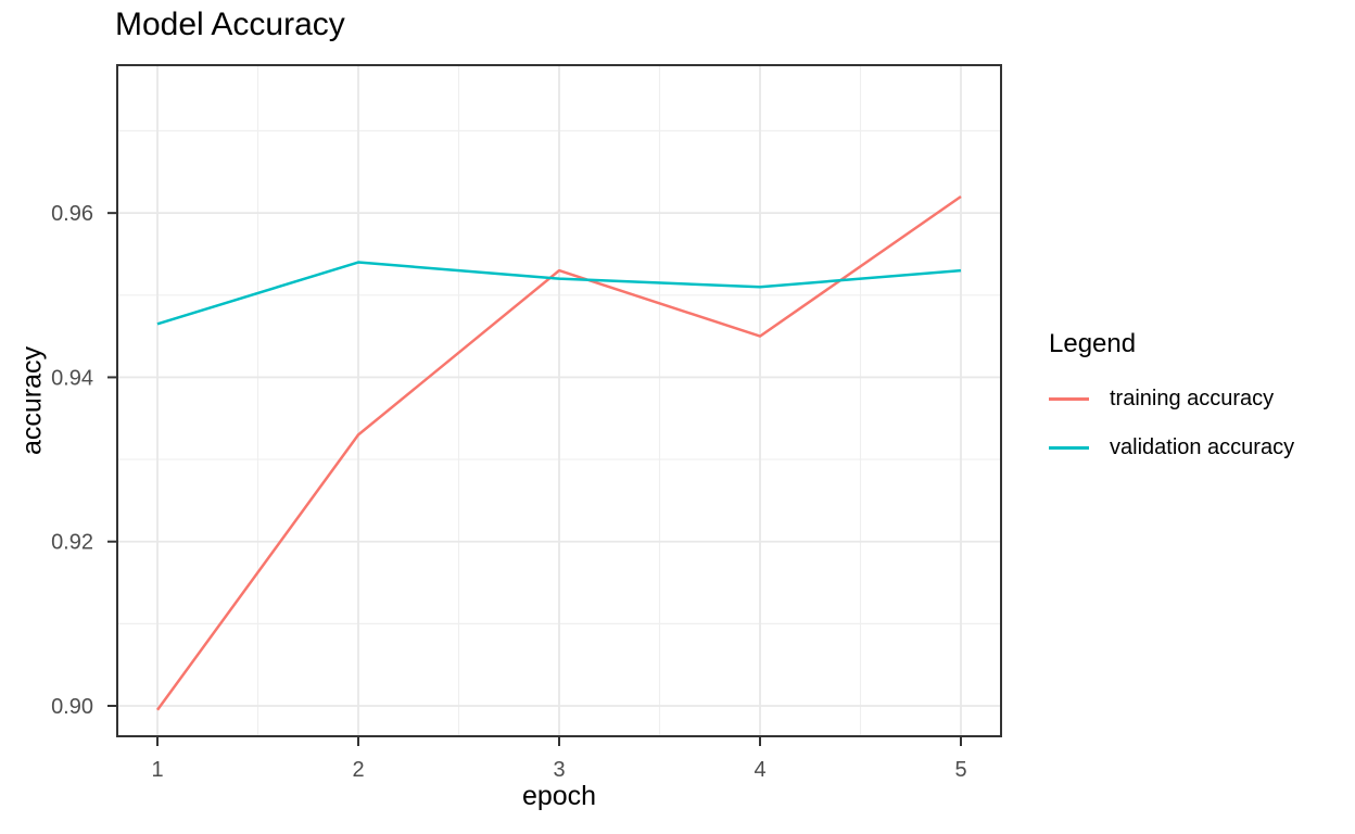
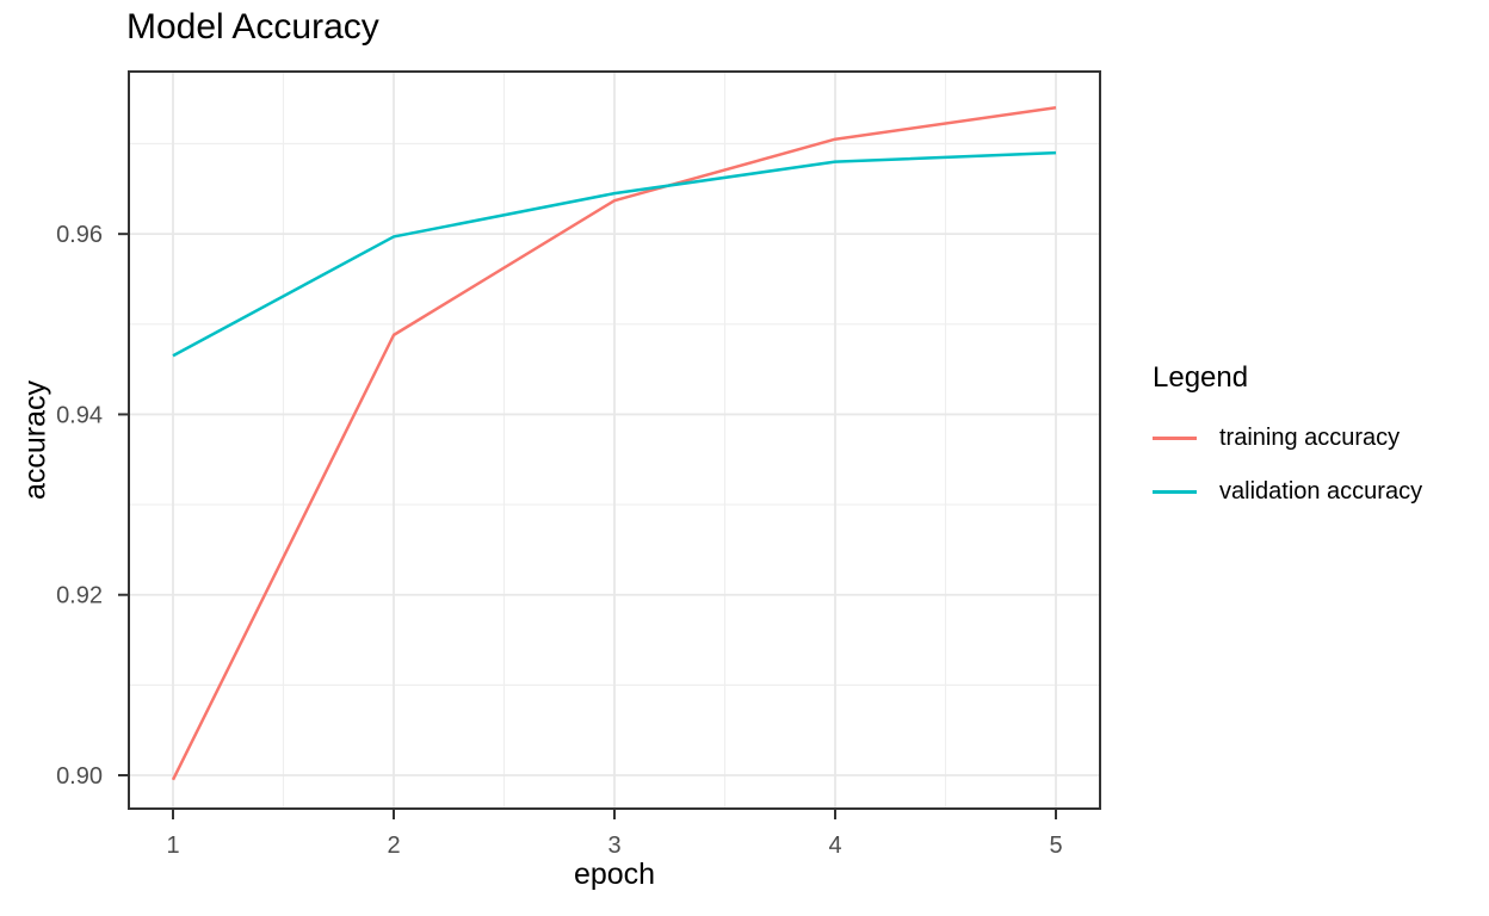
training accuracy/2: 0.933 -> 0.949
validation accuracy/2: 0.954 -> 0.960
training accuracy/3: 0.953 -> 0.964
validation accuracy/3: 0.952 -> 0.965
training accuracy/4: 0.945 -> 0.971
validation accuracy/4: 0.951 -> 0.968
training accuracy/5: 0.962 -> 0.974
validation accuracy/5: 0.953 -> 0.969
